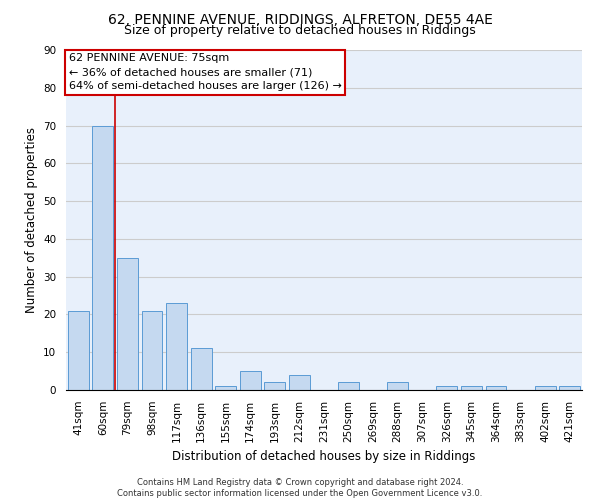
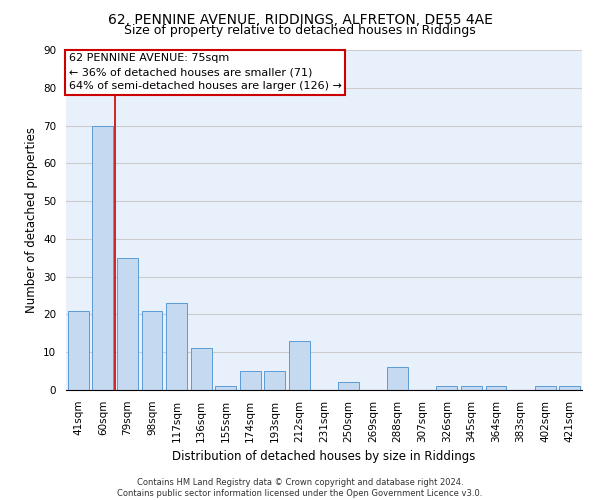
193sqm: 2 -> 5
212sqm: 4 -> 13
288sqm: 2 -> 6
